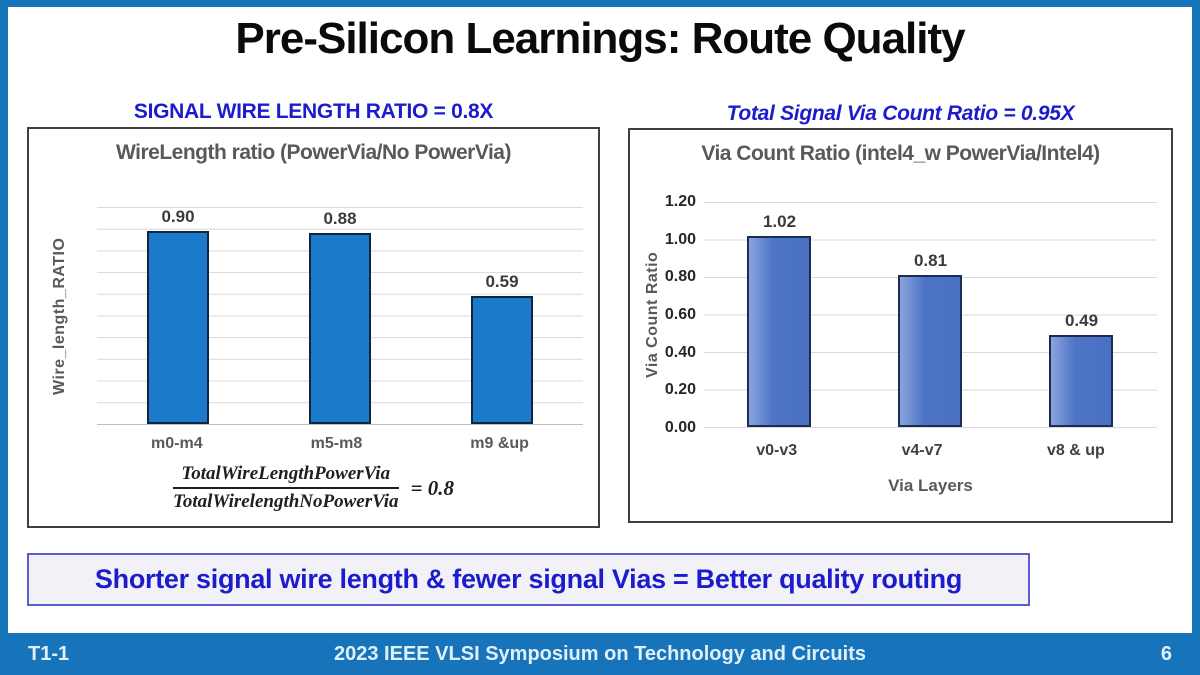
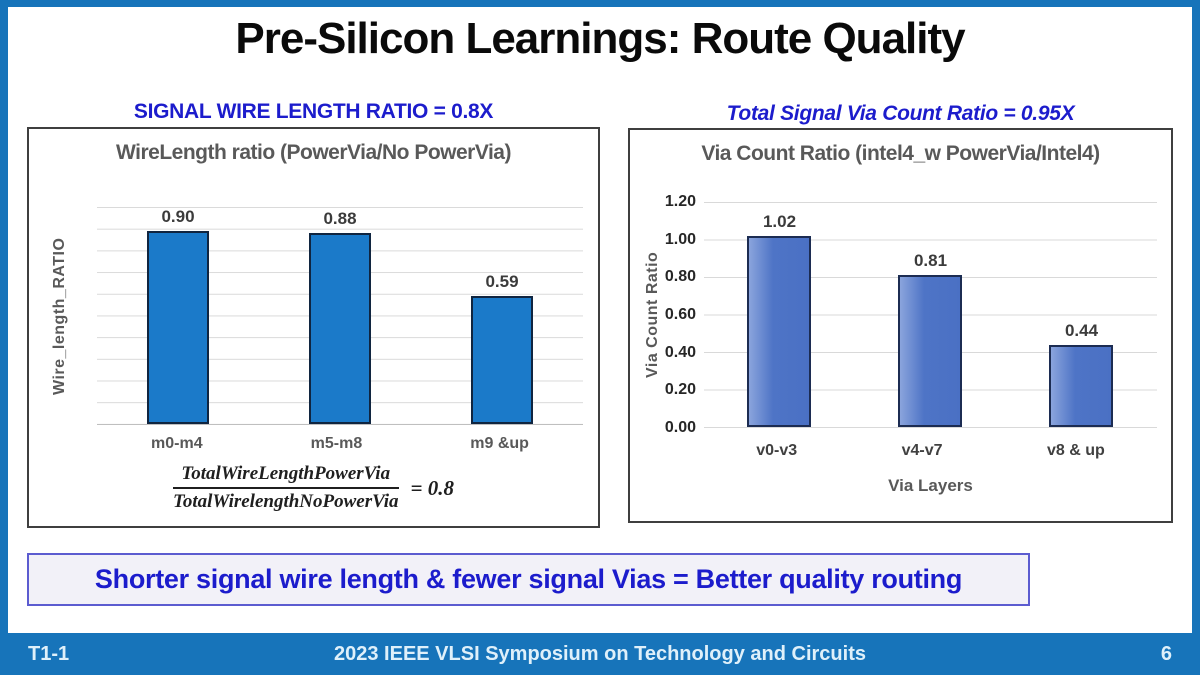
Via Count Ratio (intel4_w PowerVia/Intel4)/v8 & up: 0.49 -> 0.44
